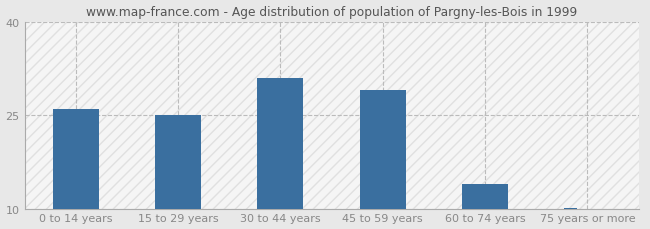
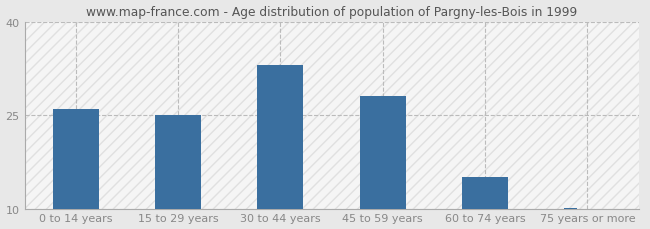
30 to 44 years: 31.0 -> 33.0
45 to 59 years: 29.0 -> 28.0
60 to 74 years: 14.0 -> 15.0
